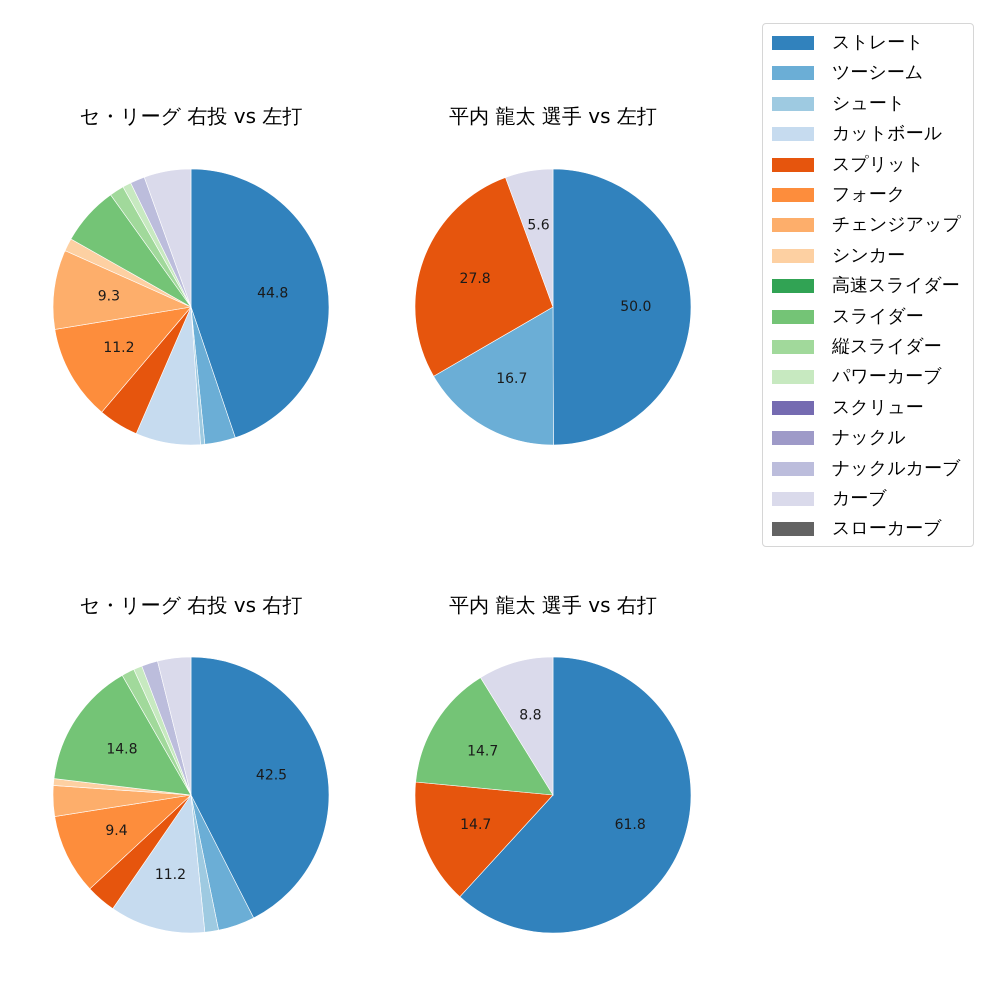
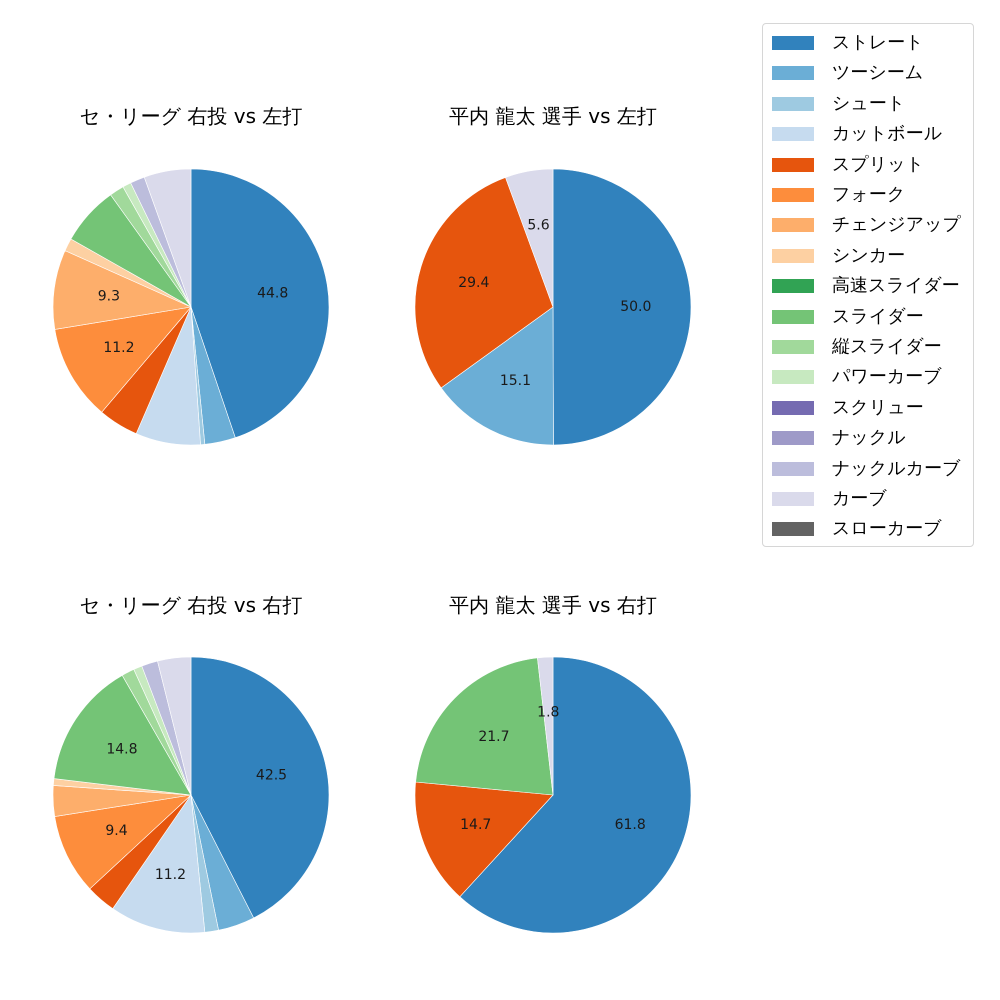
平内 龍太 選手 vs 左打/ツーシーム: 16.7 -> 15.1
平内 龍太 選手 vs 左打/スプリット: 27.8 -> 29.4
平内 龍太 選手 vs 右打/スライダー: 14.7 -> 21.7
平内 龍太 選手 vs 右打/カーブ: 8.8 -> 1.8
